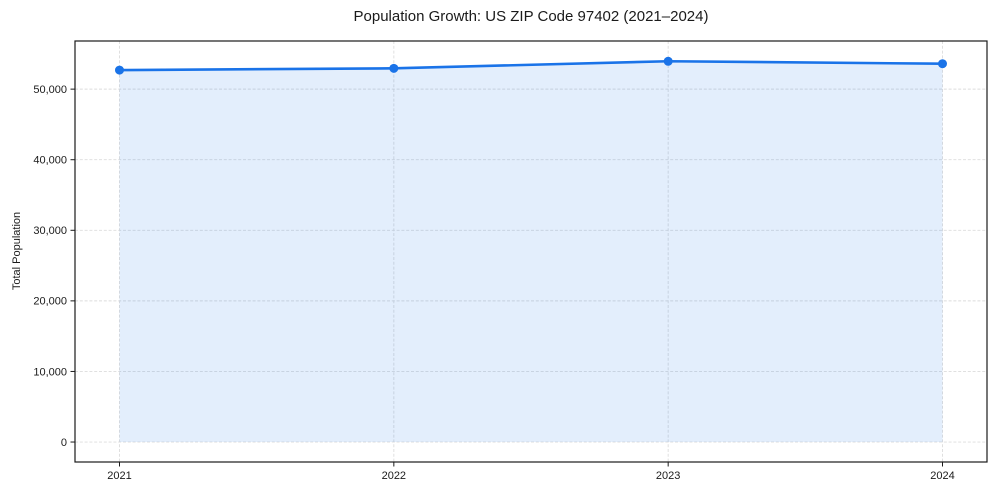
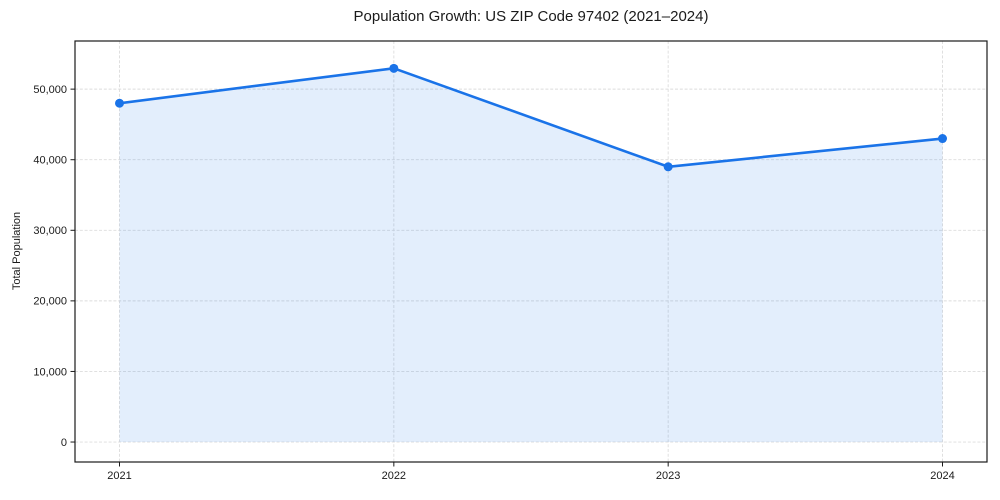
2021: 53000 -> 48000
2023: 54000 -> 39000
2024: 54000 -> 43000
